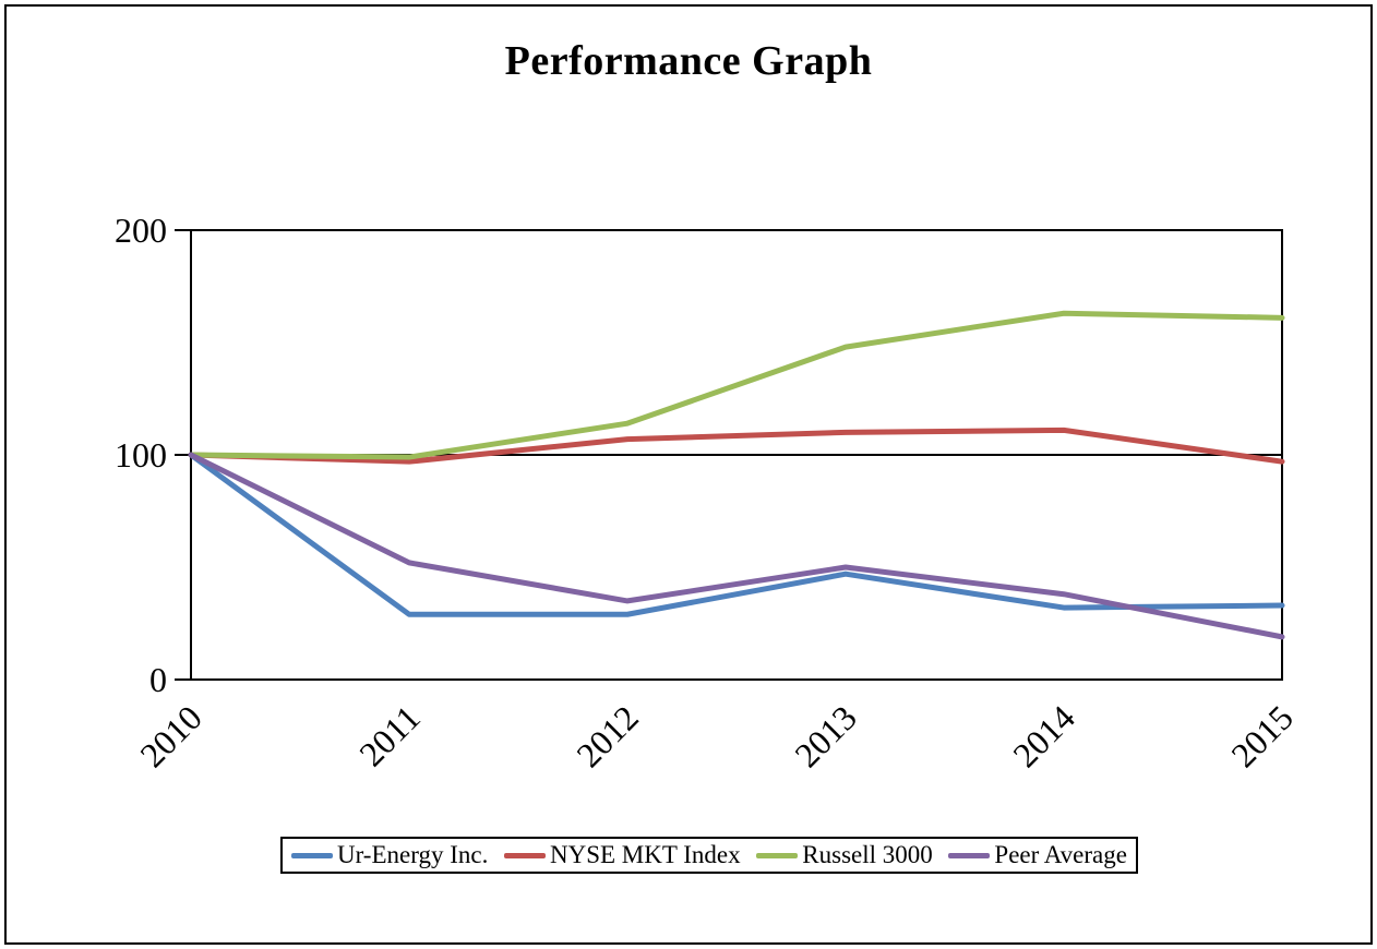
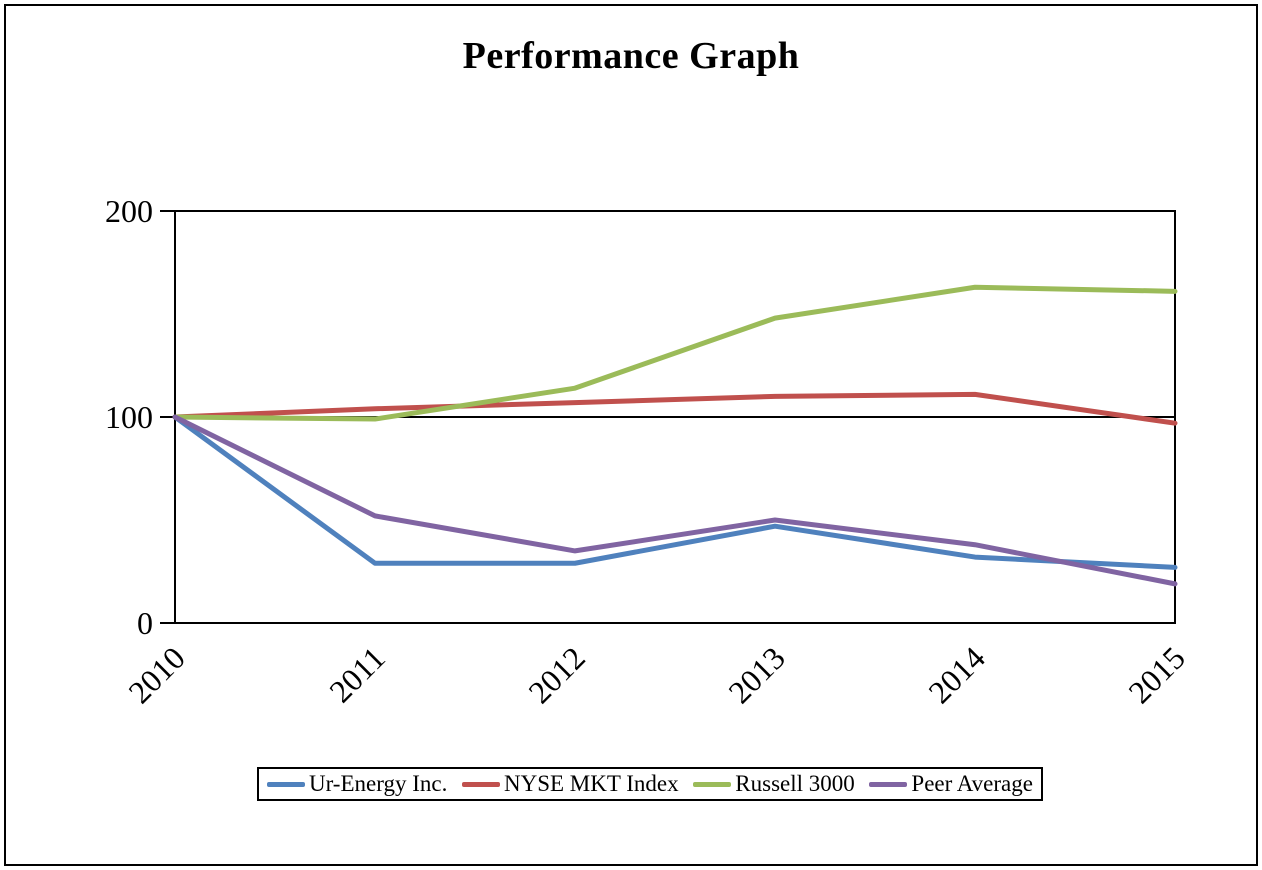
NYSE MKT Index/2011: 97 -> 104
Ur-Energy Inc./2015: 33 -> 27
